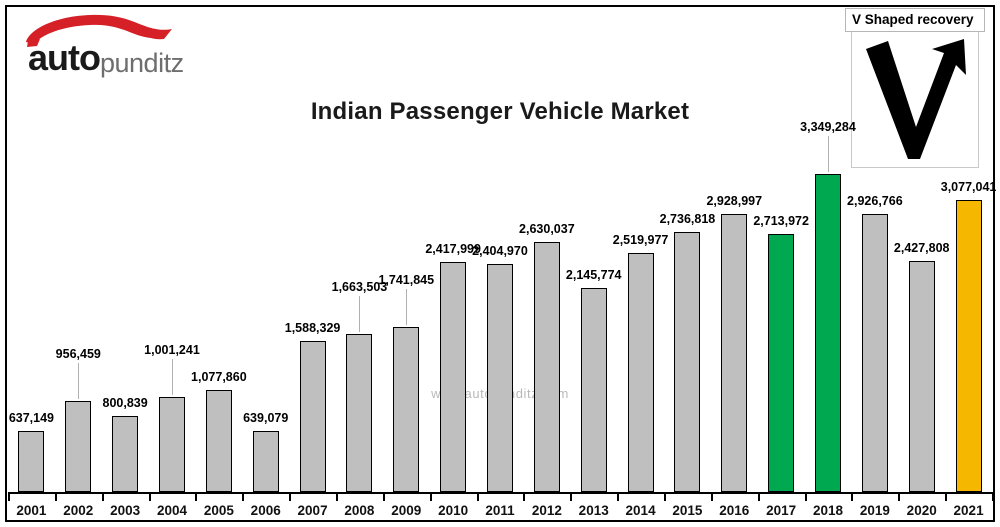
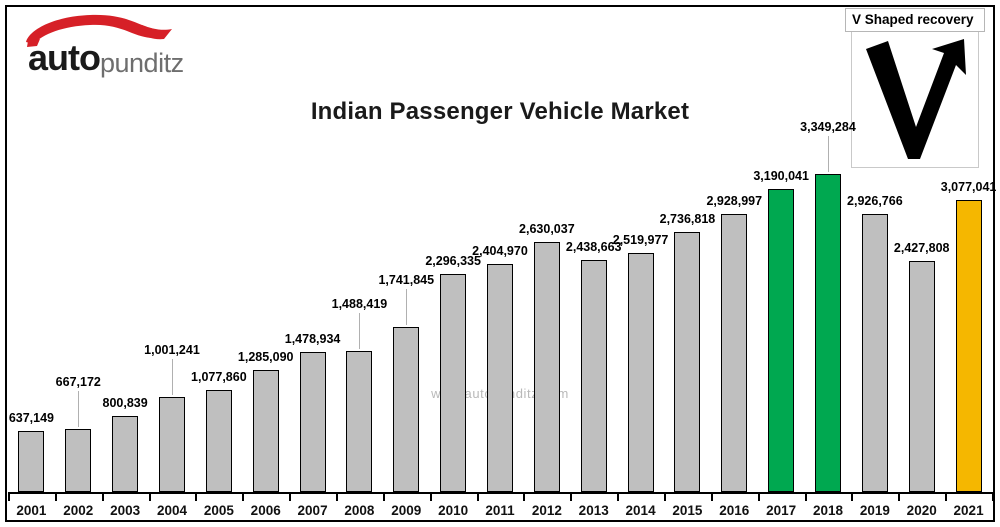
2002: 956,459 -> 667,172
2006: 639,079 -> 1,285,090
2007: 1,588,329 -> 1,478,934
2008: 1,663,503 -> 1,488,419
2010: 2,417,999 -> 2,296,335
2013: 2,145,774 -> 2,438,663
2017: 2,713,972 -> 3,190,041
